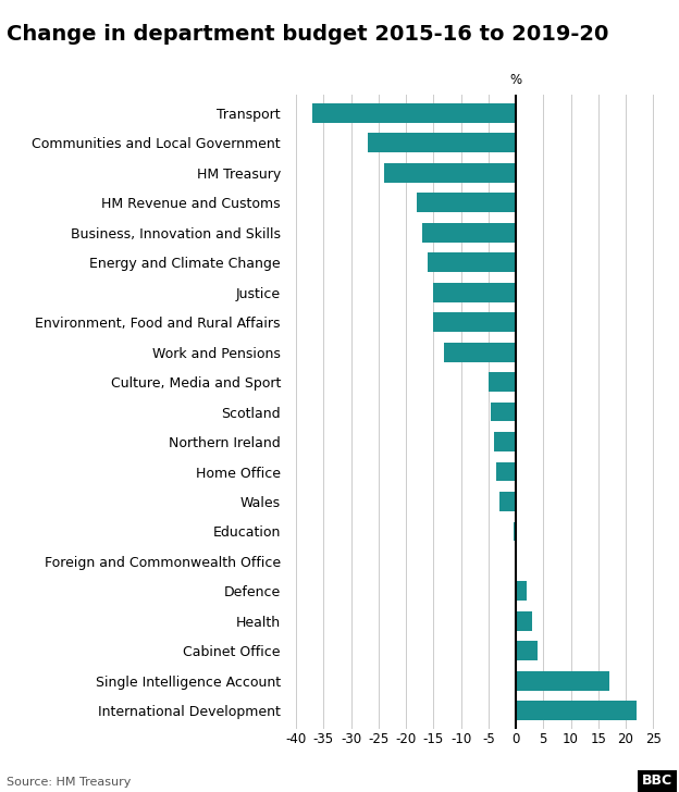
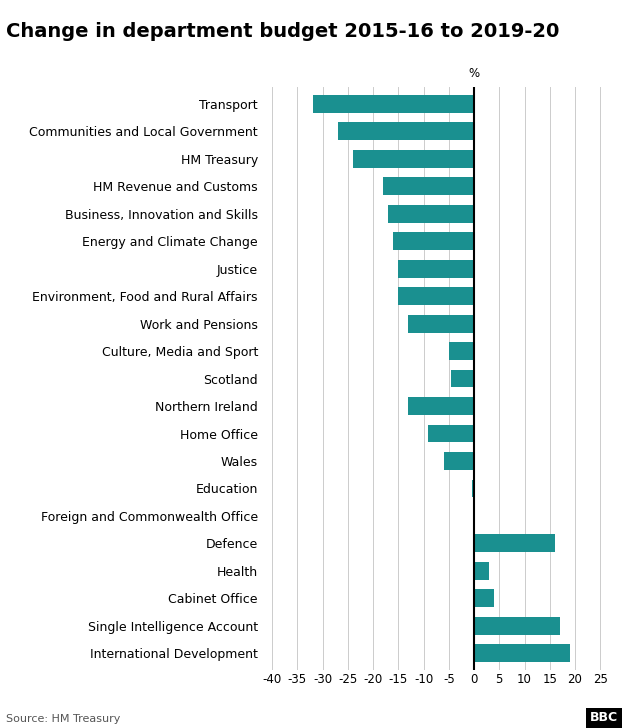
Transport: -37.0 -> -32.0
Northern Ireland: -4.0 -> -13.0
Home Office: -3.5 -> -9.2
Wales: -3.0 -> -6.0
Defence: 2.0 -> 16.0
International Development: 22.0 -> 19.0
